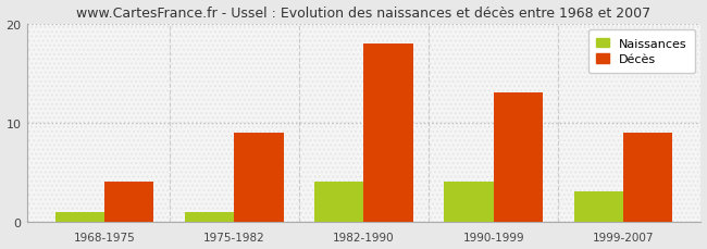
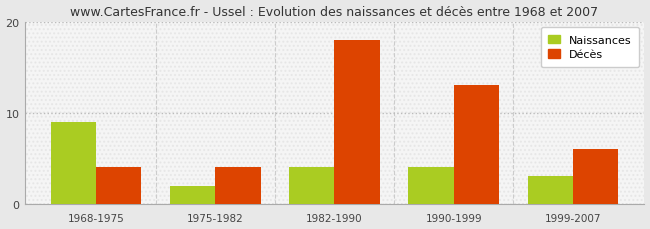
Naissances/1968-1975: 1 -> 9
Naissances/1975-1982: 1 -> 2
Décès/1975-1982: 9 -> 4
Décès/1999-2007: 9 -> 6
